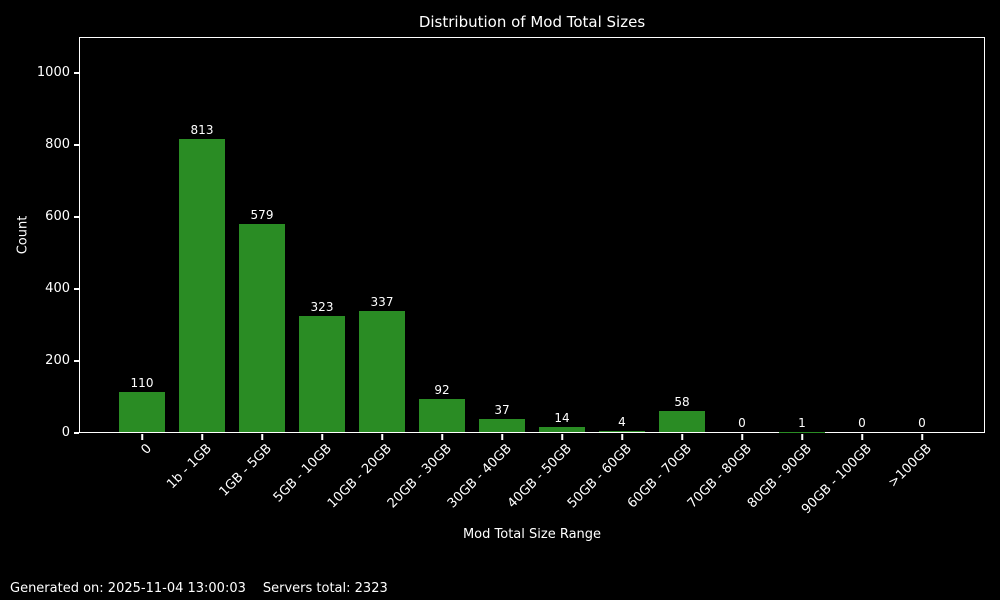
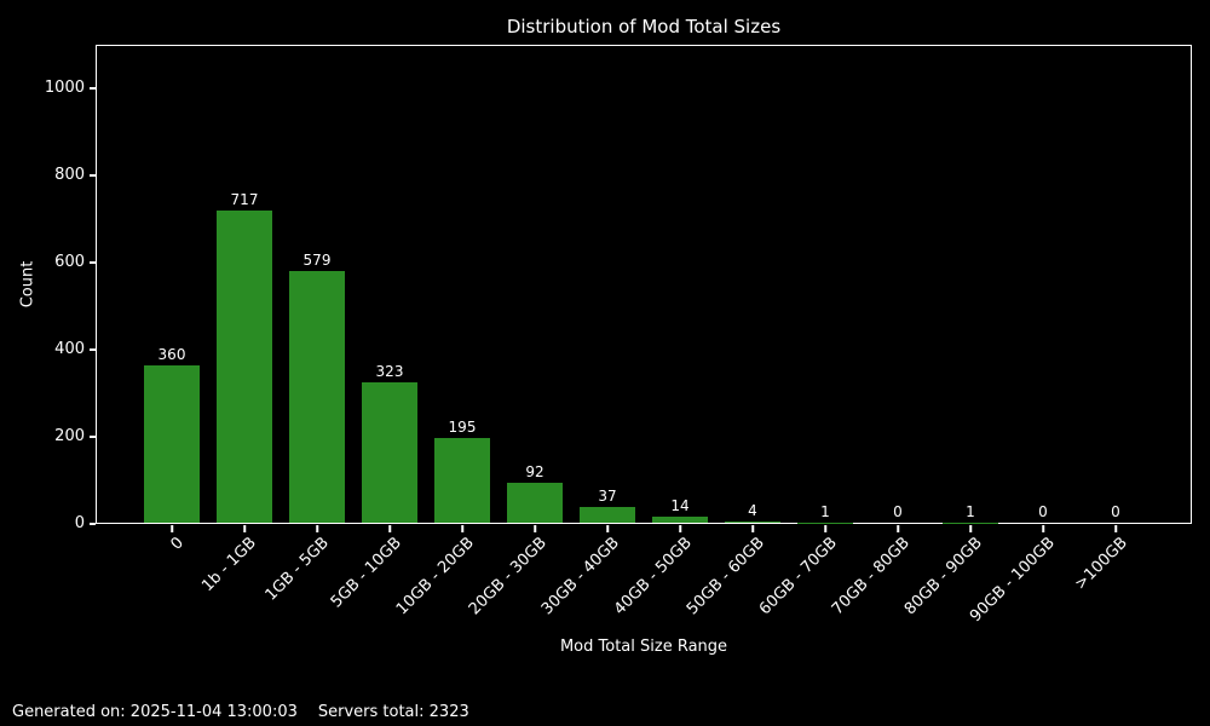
0: 110 -> 360
1b - 1GB: 813 -> 717
10GB - 20GB: 337 -> 195
60GB - 70GB: 58 -> 1
